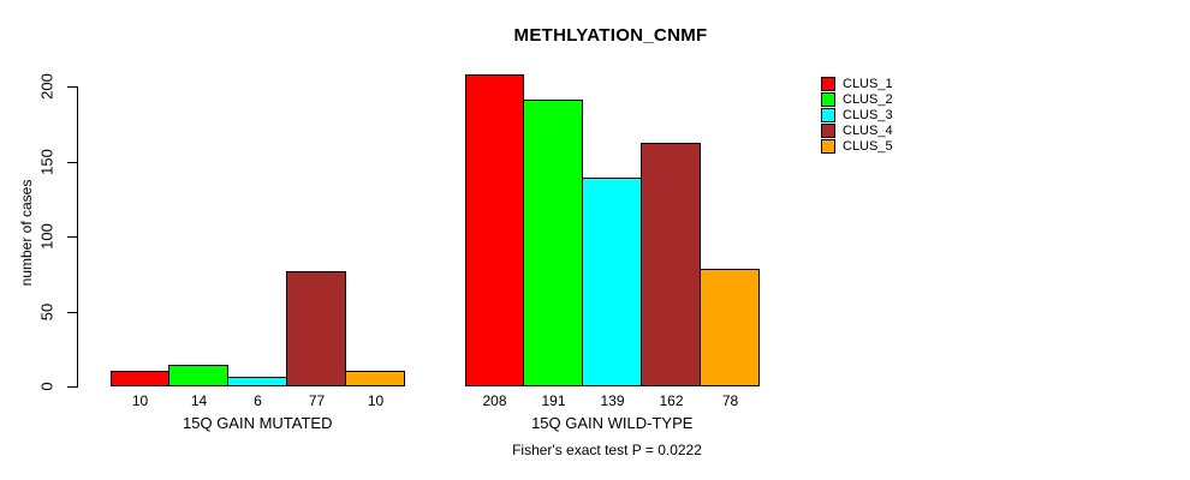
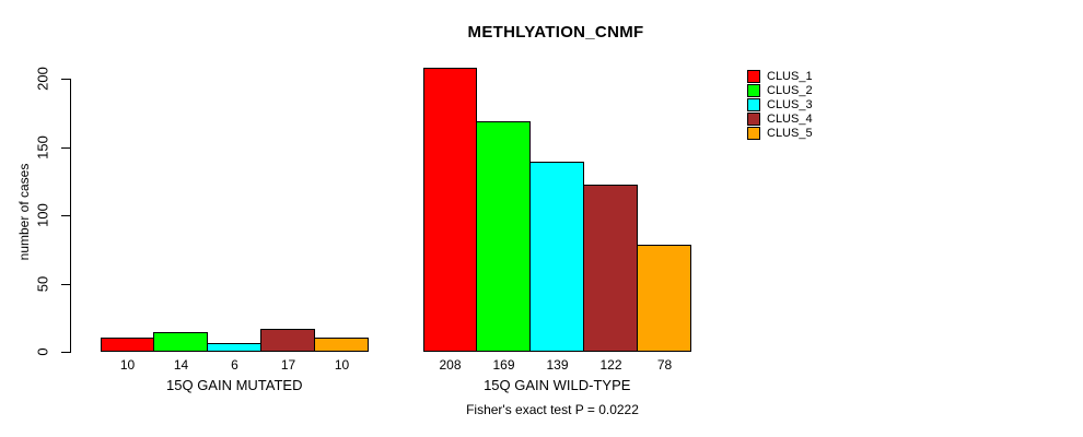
CLUS_4/15Q GAIN MUTATED: 77 -> 17
CLUS_2/15Q GAIN WILD-TYPE: 191 -> 169
CLUS_4/15Q GAIN WILD-TYPE: 162 -> 122
